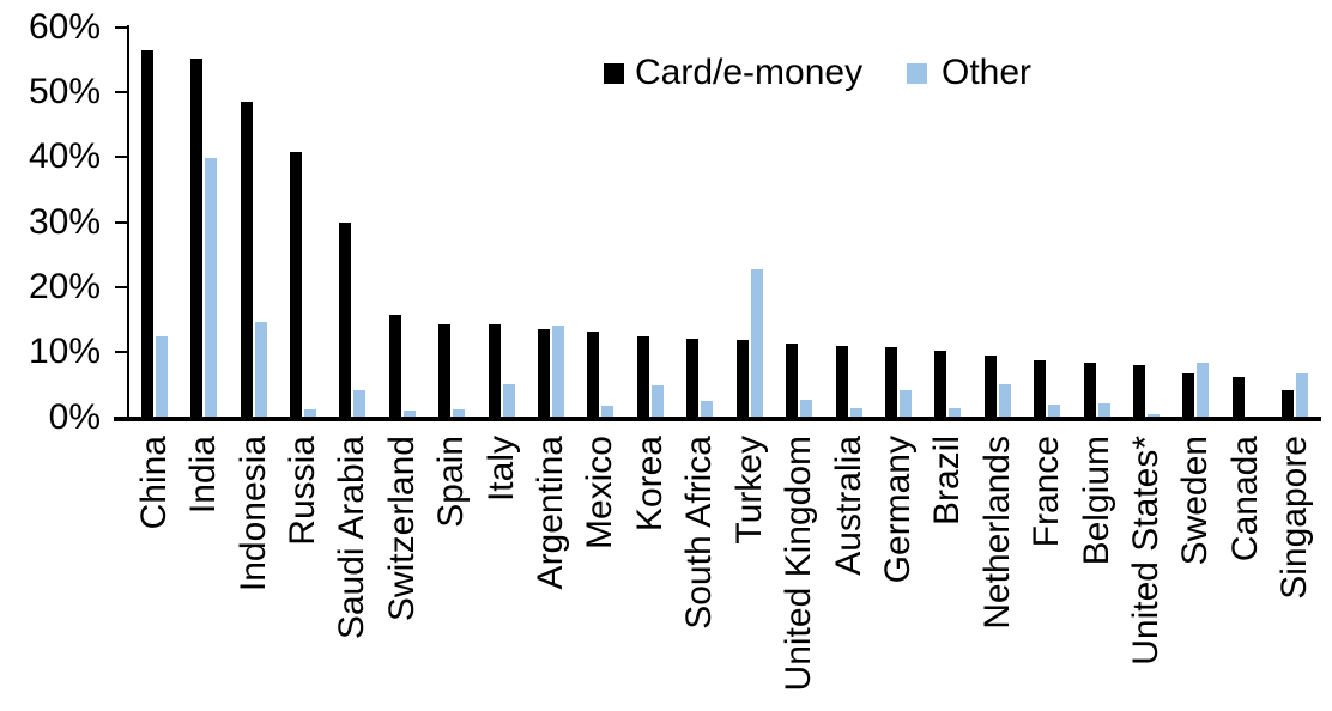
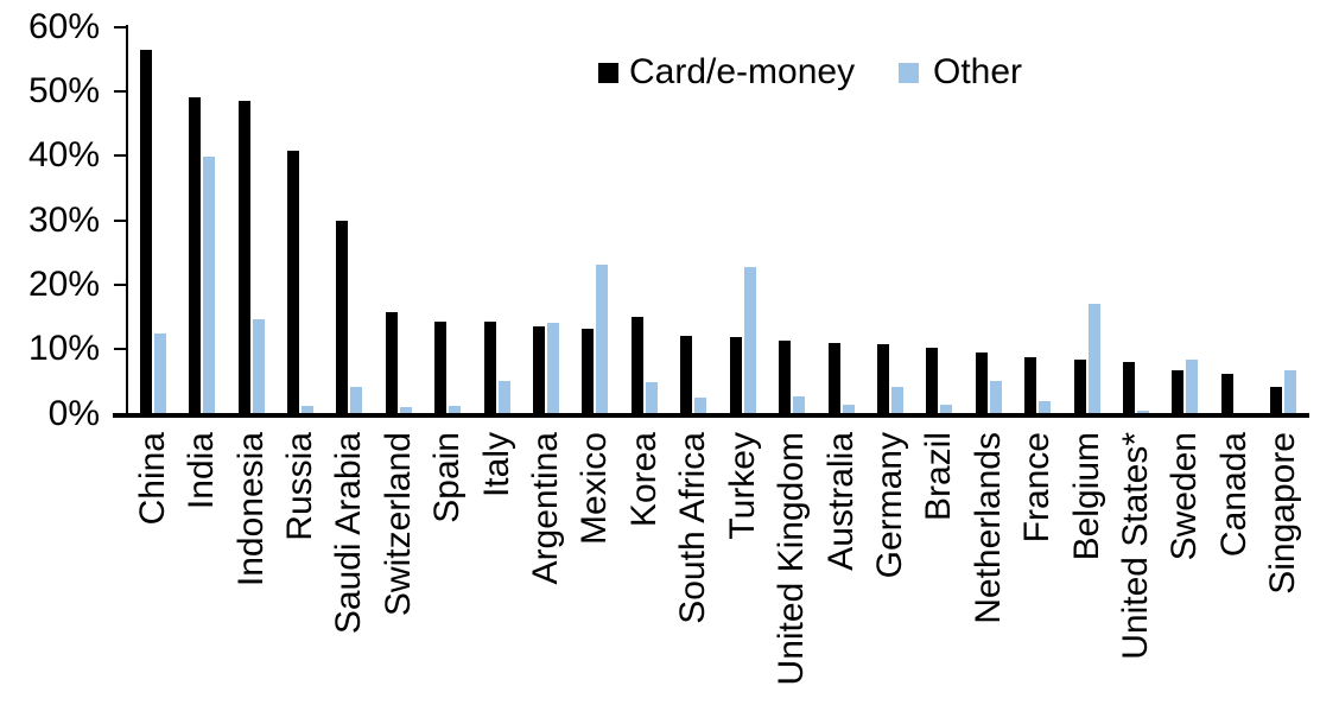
Card/e-money/India: 55% -> 49%
Other/Mexico: 2% -> 23%
Card/e-money/Korea: 12% -> 15%
Other/Belgium: 2% -> 17%
